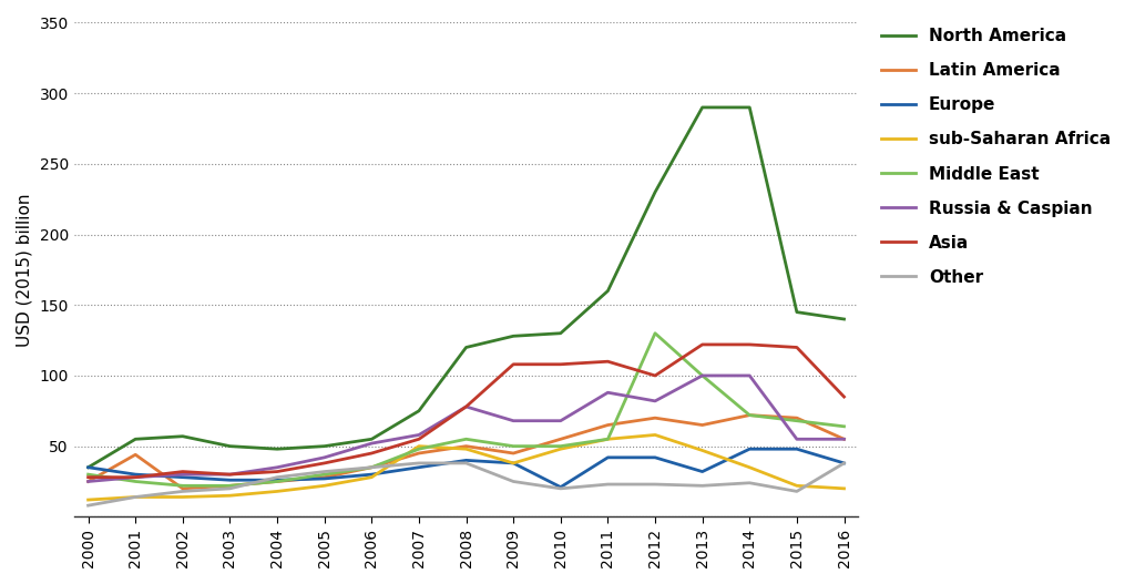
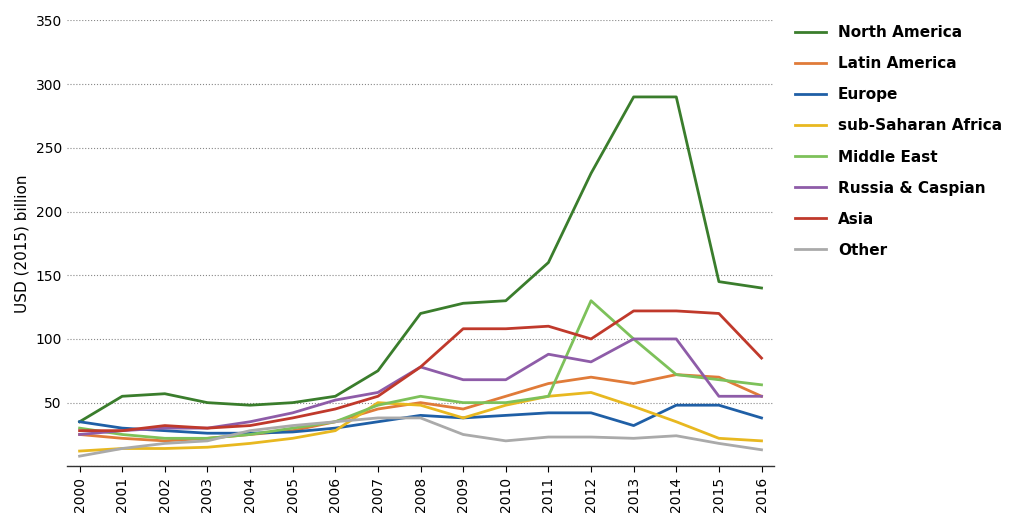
Latin America/2001: 44 -> 22
Europe/2010: 21 -> 40
Other/2016: 38 -> 13
